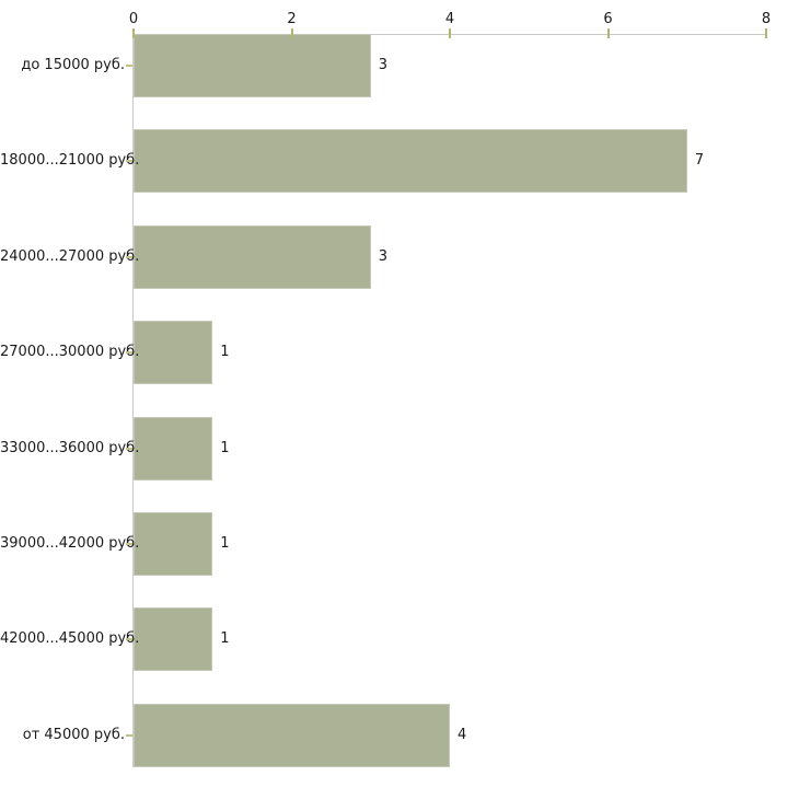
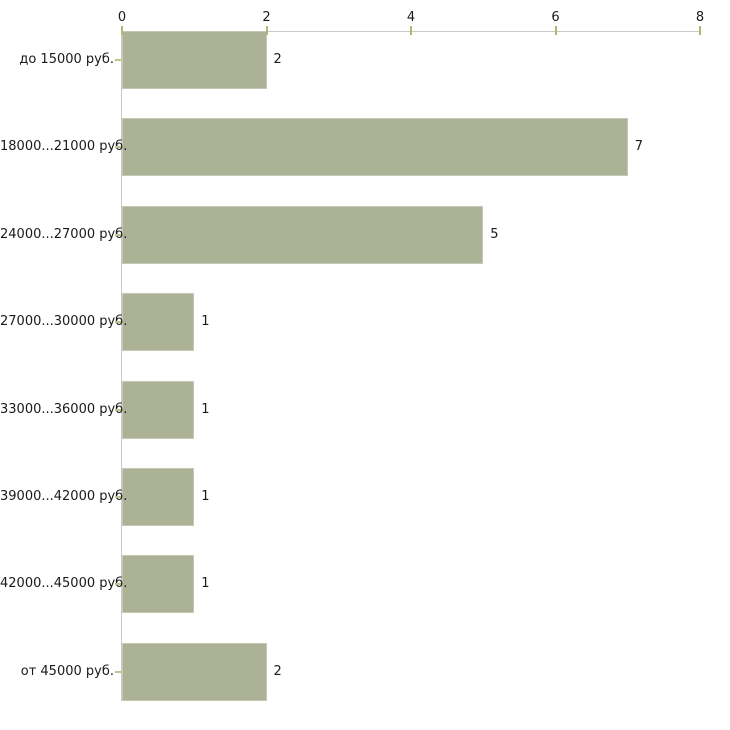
до 15000 руб.: 3 -> 2
24000...27000 руб.: 3 -> 5
от 45000 руб.: 4 -> 2
